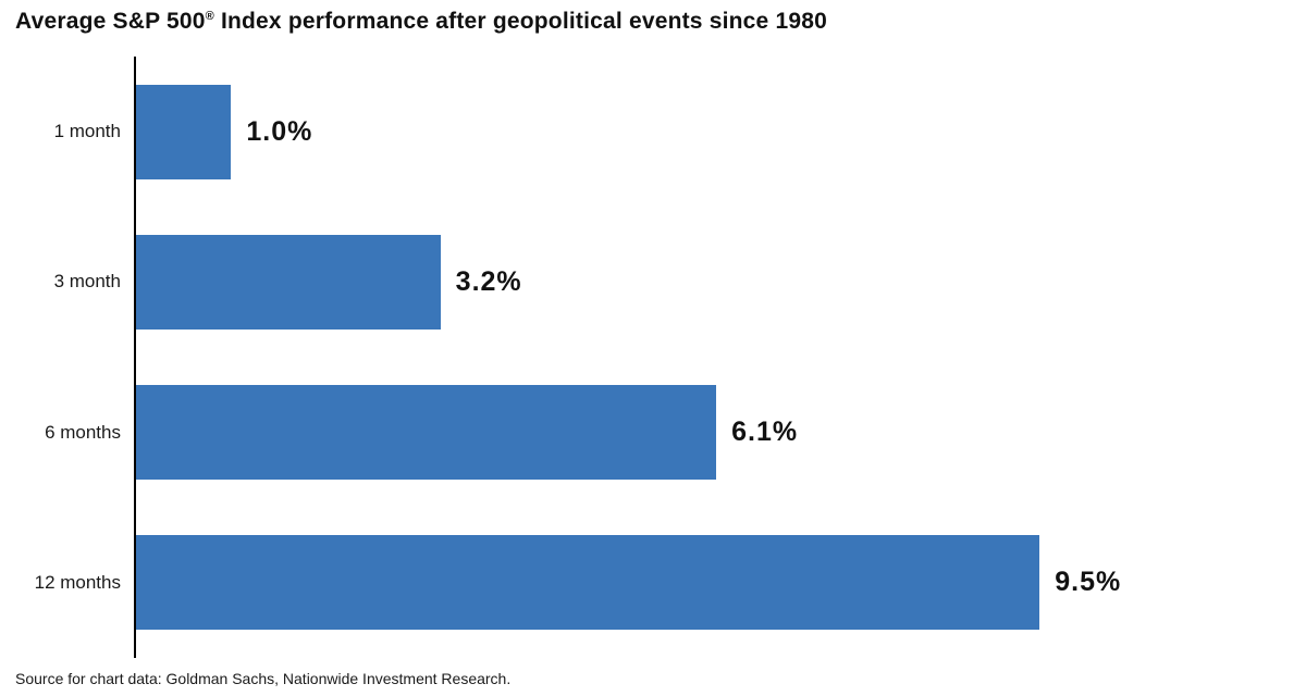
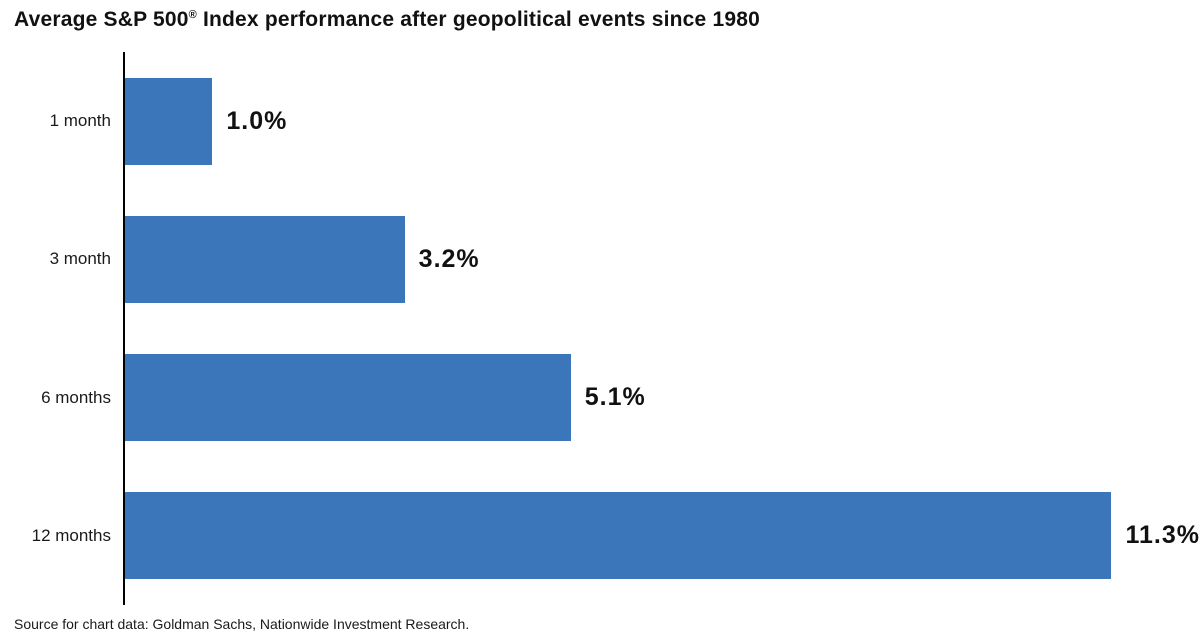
6 months: 6.1% -> 5.1%
12 months: 9.5% -> 11.3%
